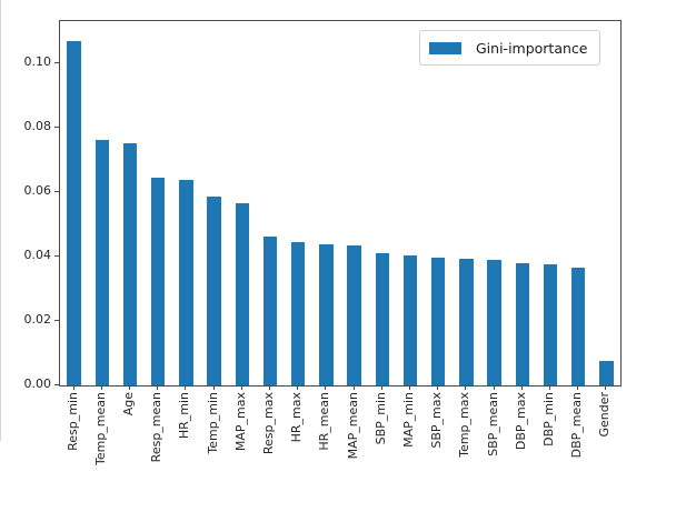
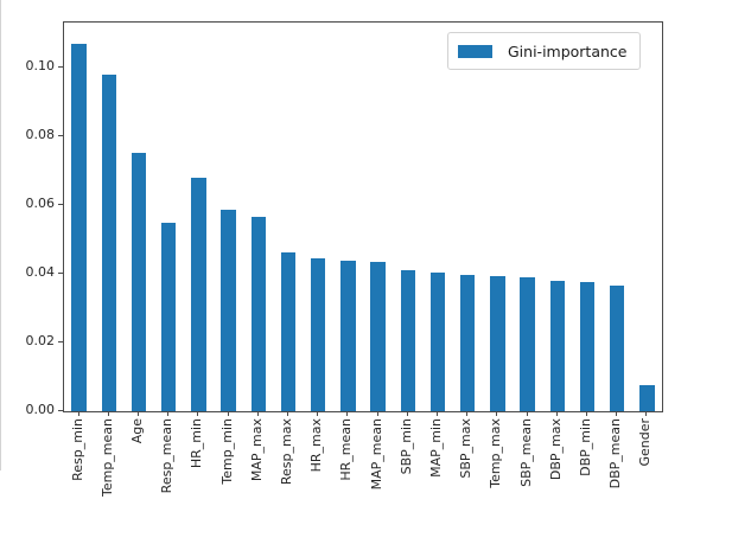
Temp_mean: 0.076 -> 0.098
Resp_mean: 0.064 -> 0.055
HR_min: 0.064 -> 0.068
